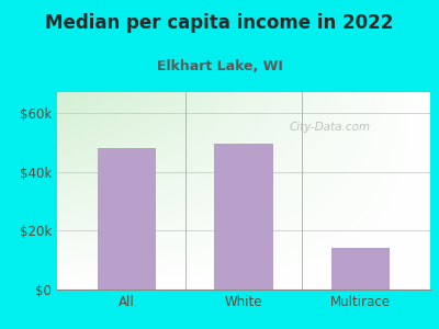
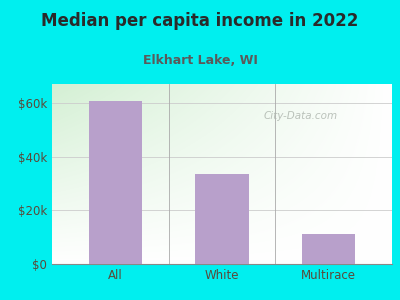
All: $48.0k -> $60.5k
White: $49.5k -> $33.5k
Multirace: $14.0k -> $11.0k
